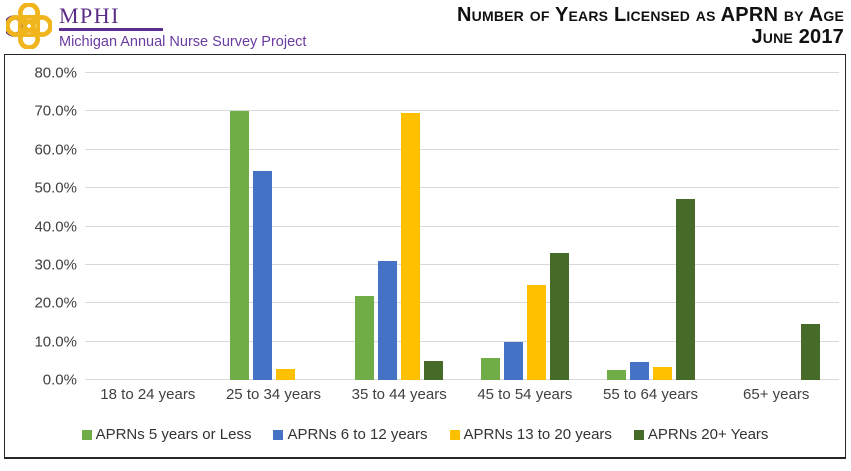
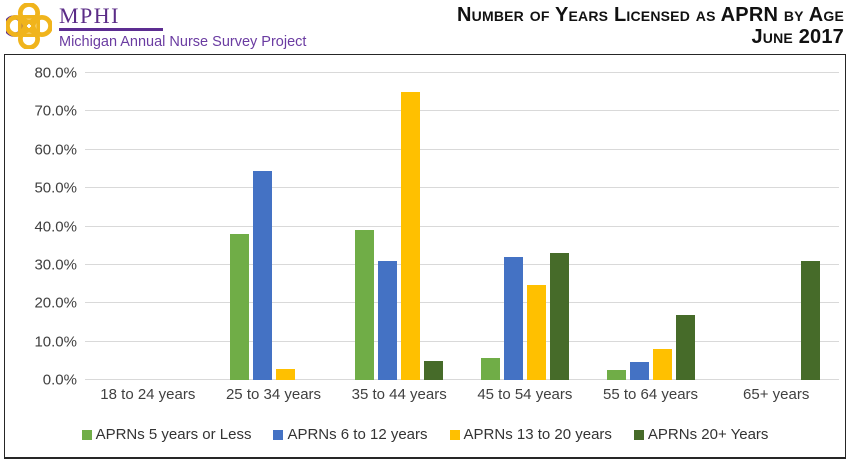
APRNs 5 years or Less/25 to 34 years: 70% -> 38%
APRNs 5 years or Less/35 to 44 years: 22% -> 39%
APRNs 13 to 20 years/35 to 44 years: 70% -> 75%
APRNs 6 to 12 years/45 to 54 years: 10% -> 32%
APRNs 13 to 20 years/55 to 64 years: 3% -> 8%
APRNs 20+ Years/55 to 64 years: 47% -> 17%
APRNs 20+ Years/65+ years: 15% -> 31%
